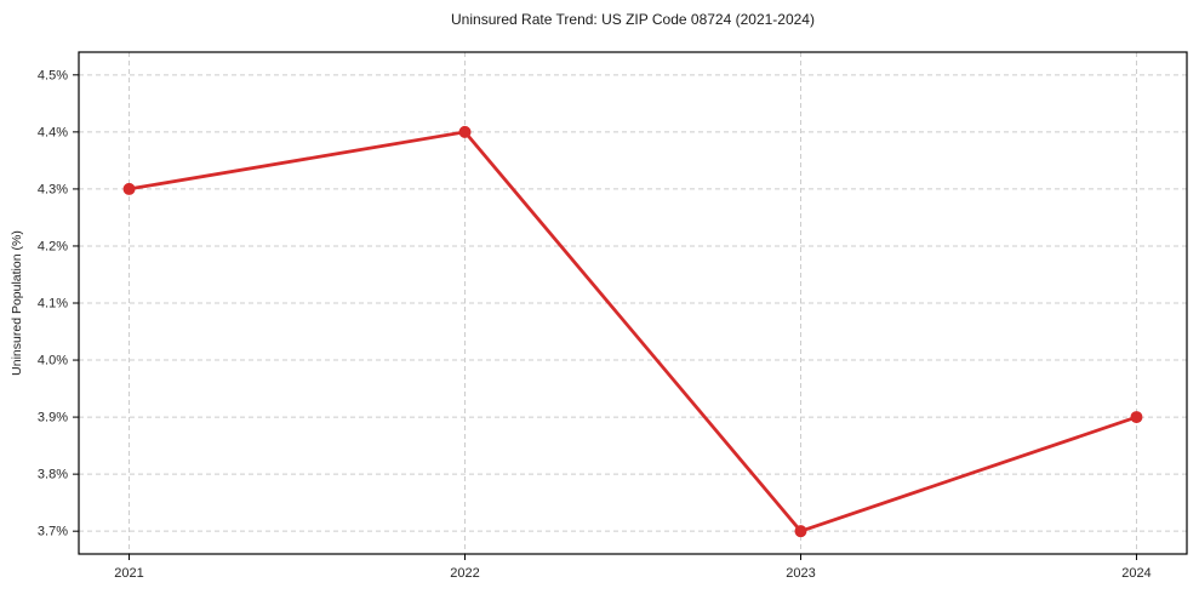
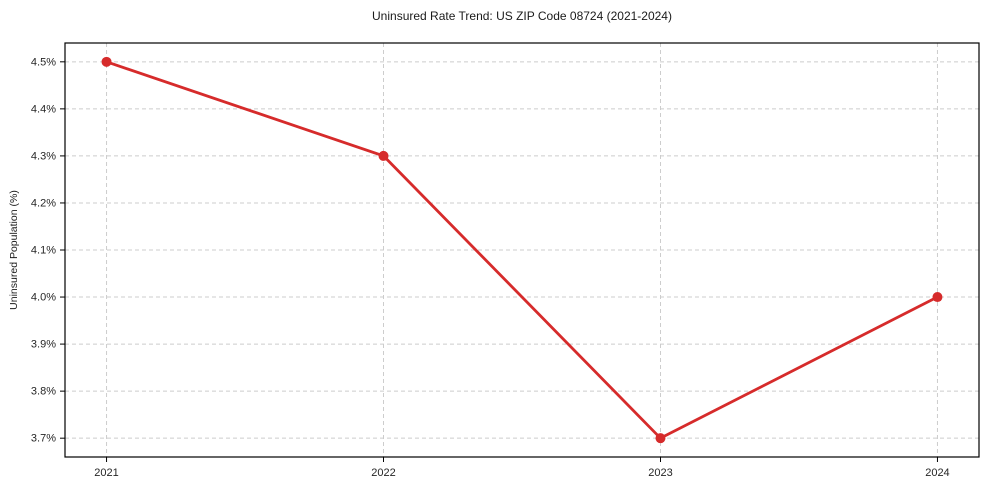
2021: 4.3% -> 4.5%
2022: 4.4% -> 4.3%
2024: 3.9% -> 4.0%
